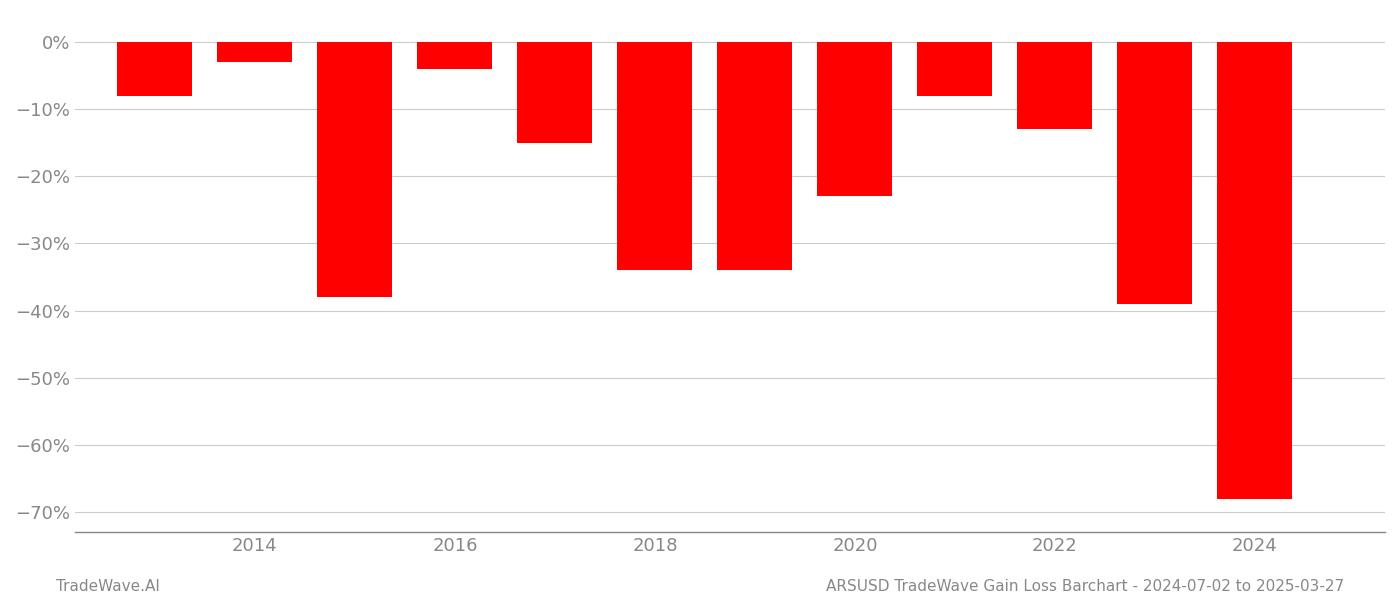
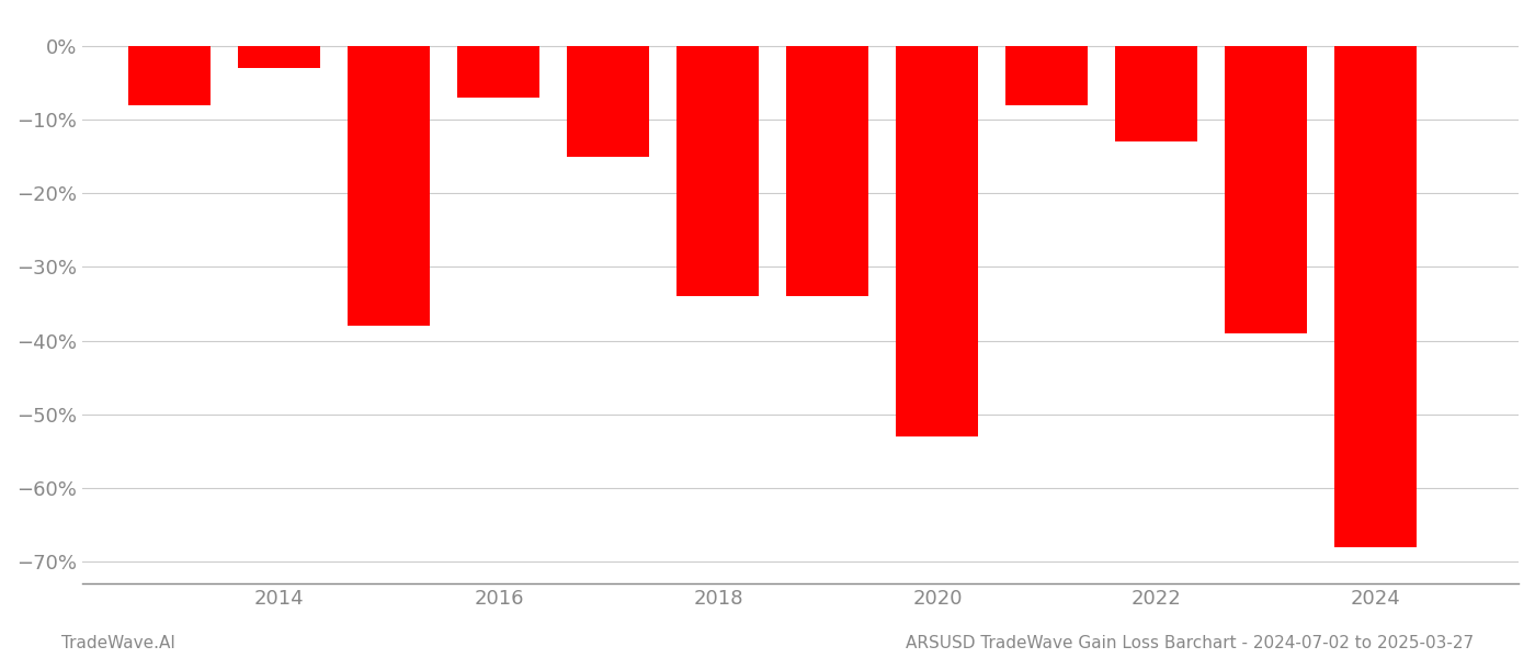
2016: -4% -> -7%
2020: -23% -> -53%
